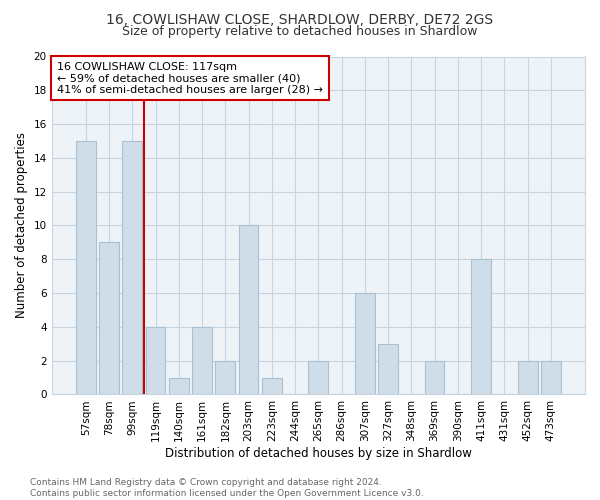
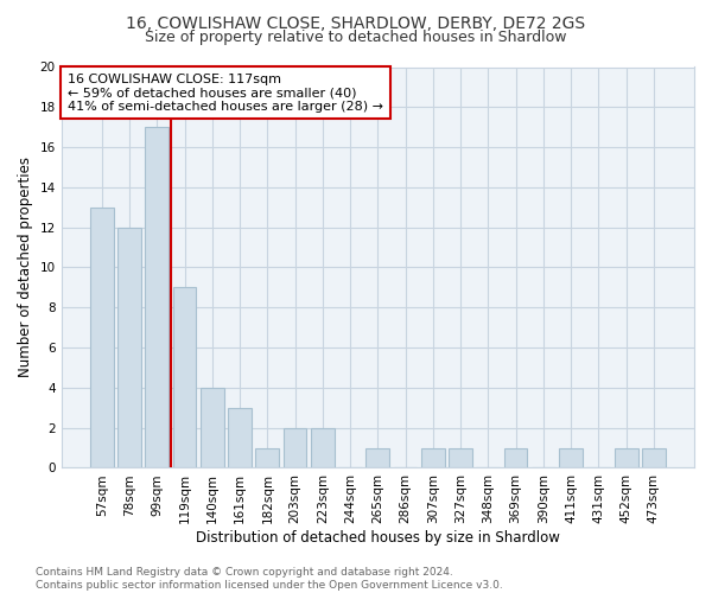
57sqm: 15 -> 13
78sqm: 9 -> 12
99sqm: 15 -> 17
119sqm: 4 -> 9
140sqm: 1 -> 4
161sqm: 4 -> 3
182sqm: 2 -> 1
203sqm: 10 -> 2
223sqm: 1 -> 2
265sqm: 2 -> 1
307sqm: 6 -> 1
327sqm: 3 -> 1
369sqm: 2 -> 1
411sqm: 8 -> 1
452sqm: 2 -> 1
473sqm: 2 -> 1
